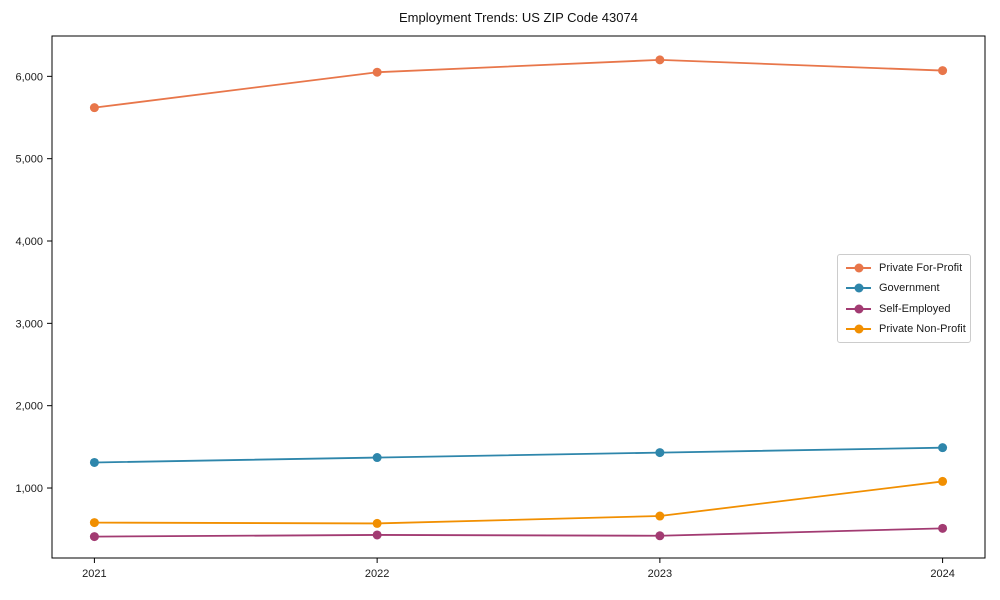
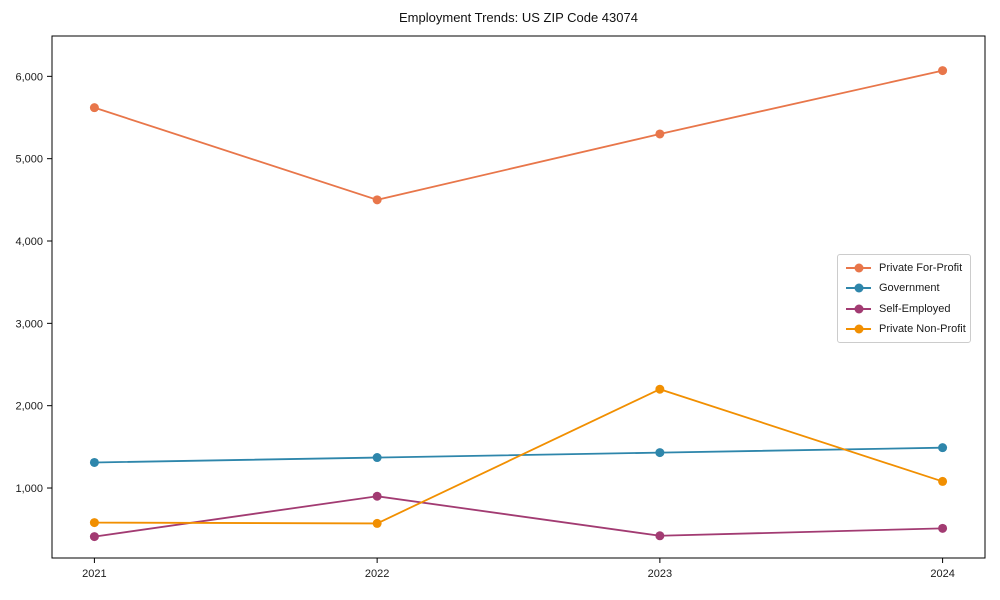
Private For-Profit/2022: 6000 -> 4500
Self-Employed/2022: 400 -> 900
Private For-Profit/2023: 6200 -> 5300
Private Non-Profit/2023: 700 -> 2200
